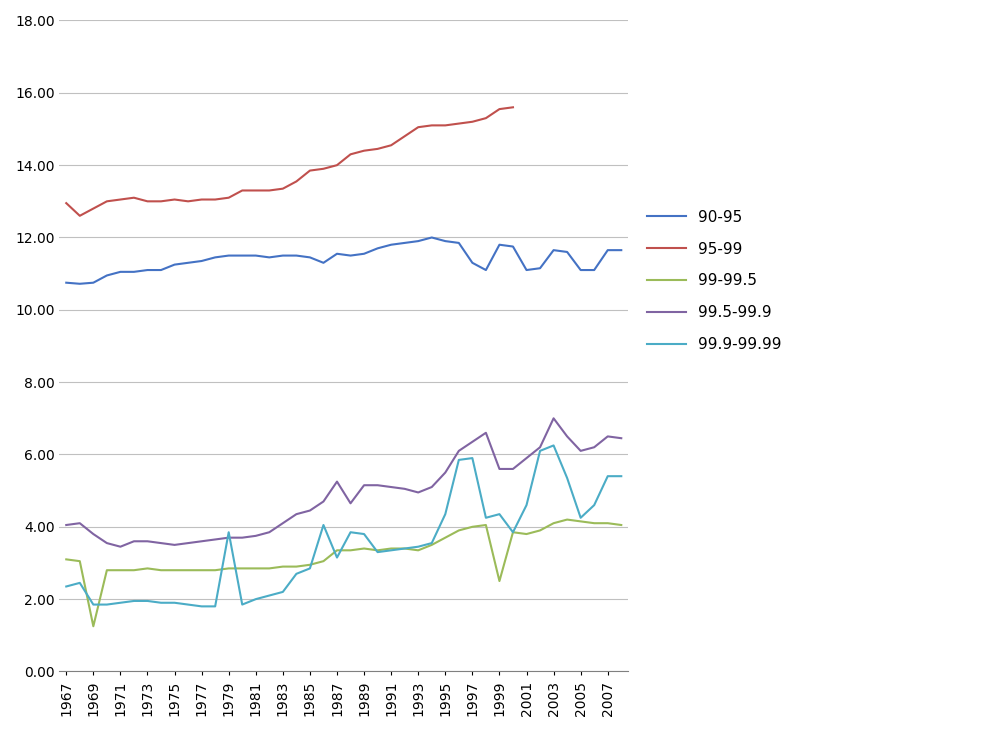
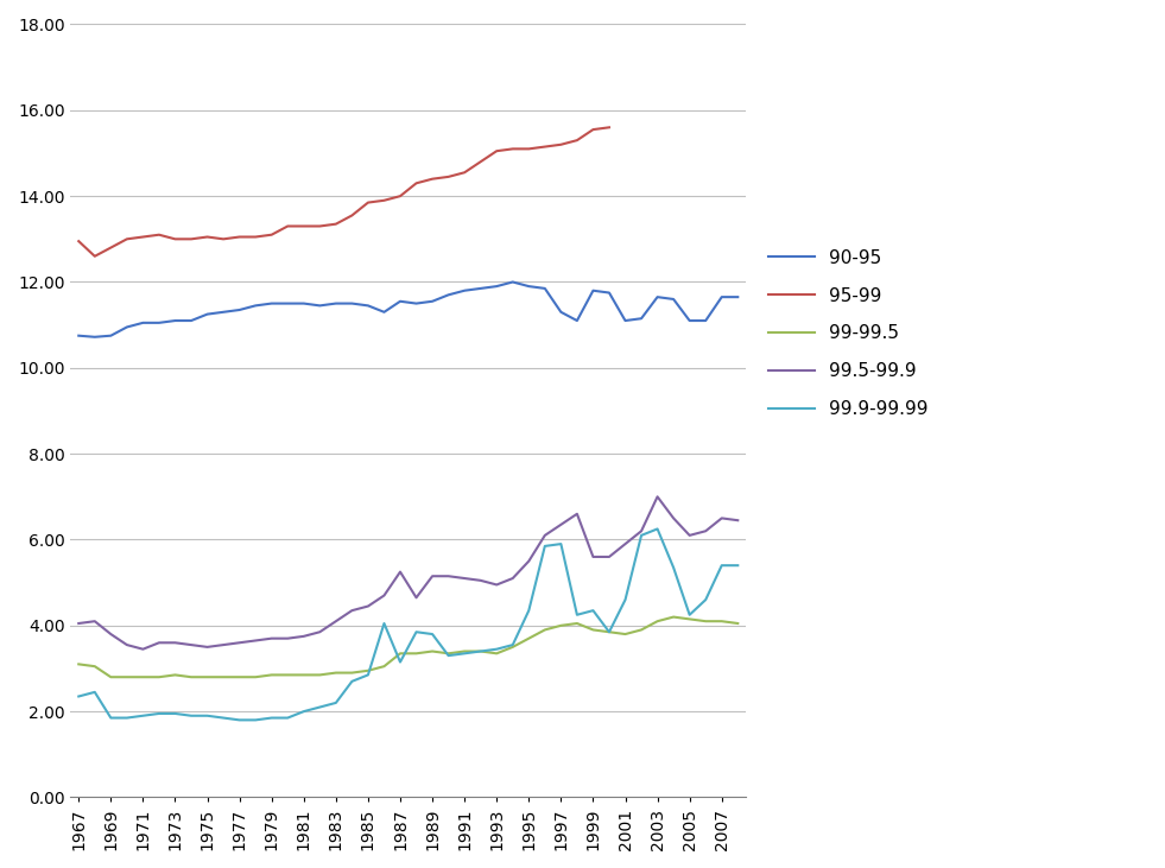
99-99.5/1969: 1.25 -> 2.80
99.9-99.99/1979: 3.85 -> 1.85
99-99.5/1999: 2.50 -> 3.90
